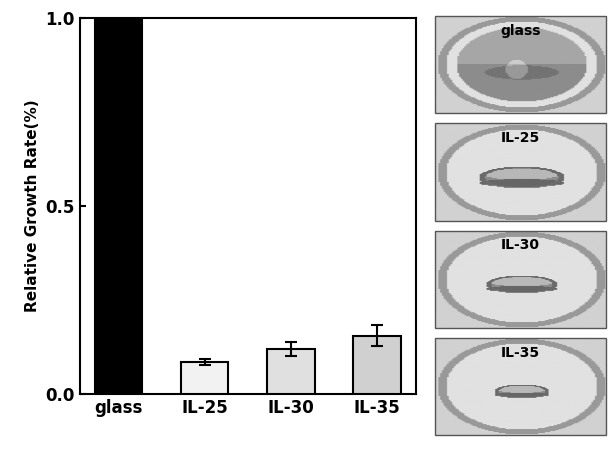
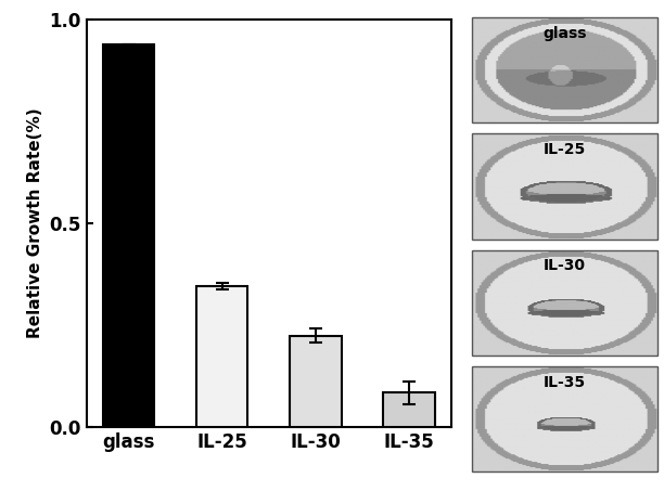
glass: 1.000 -> 0.940
IL-25: 0.085 -> 0.345
IL-30: 0.120 -> 0.225
IL-35: 0.155 -> 0.085
